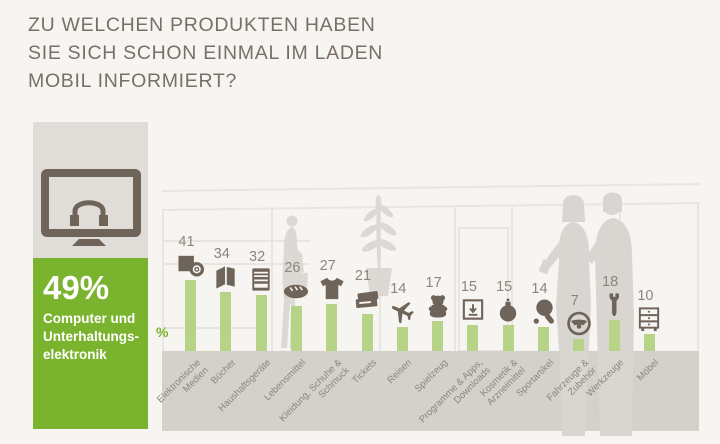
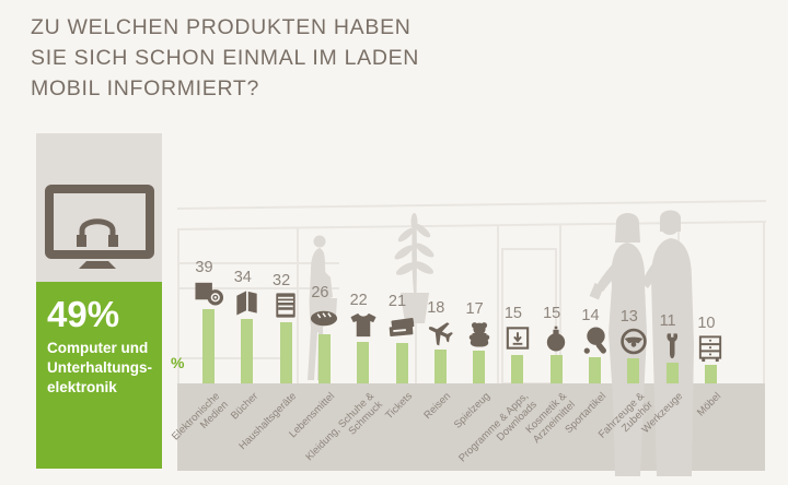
Elektronische Medien: 41 -> 39
Kleidung, Schuhe & Schmuck: 27 -> 22
Reisen: 14 -> 18
Fahrzeuge & Zubehör: 7 -> 13
Werkzeuge: 18 -> 11
